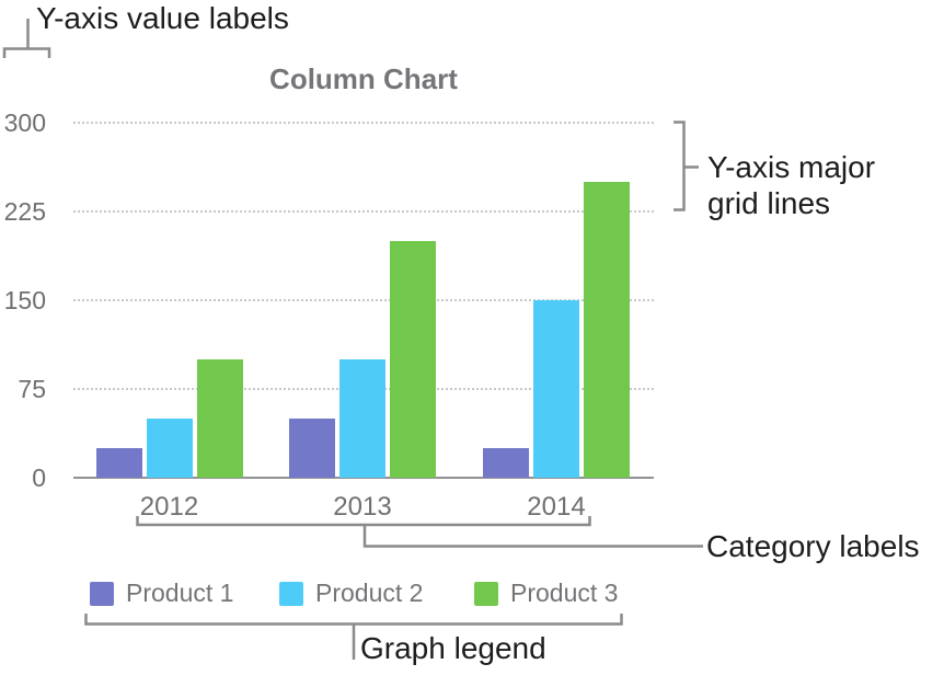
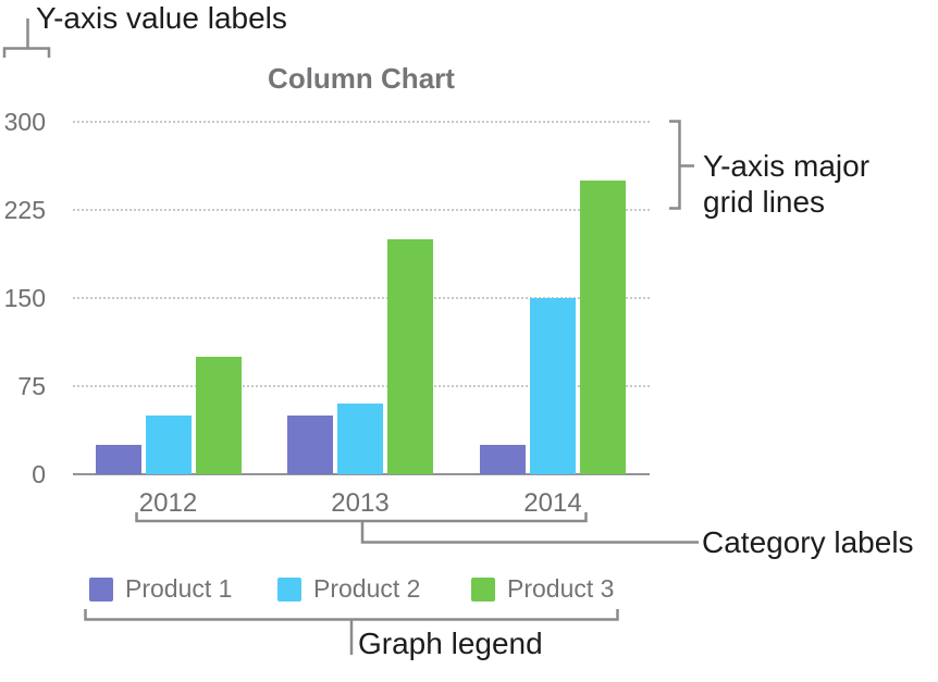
Product 2/2013: 100 -> 60
